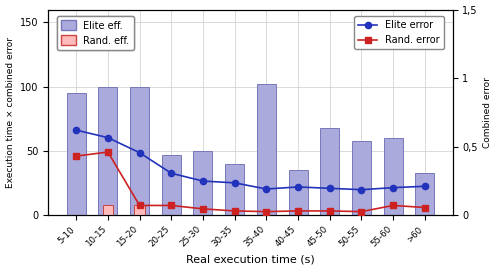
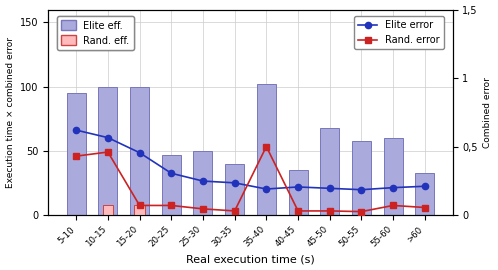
Rand. error/35-40: 0,03 -> 0,50
